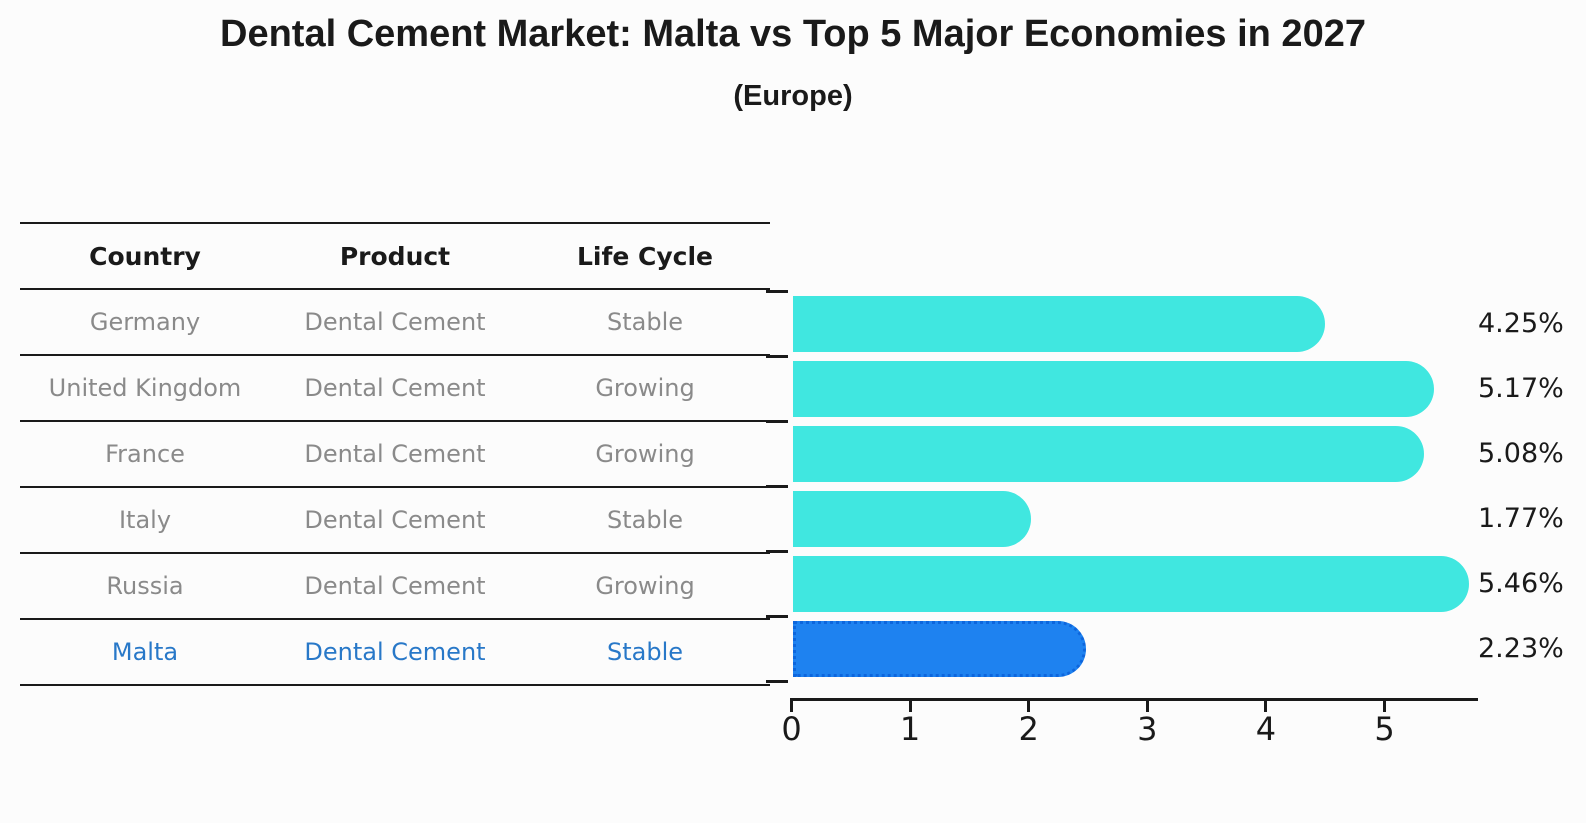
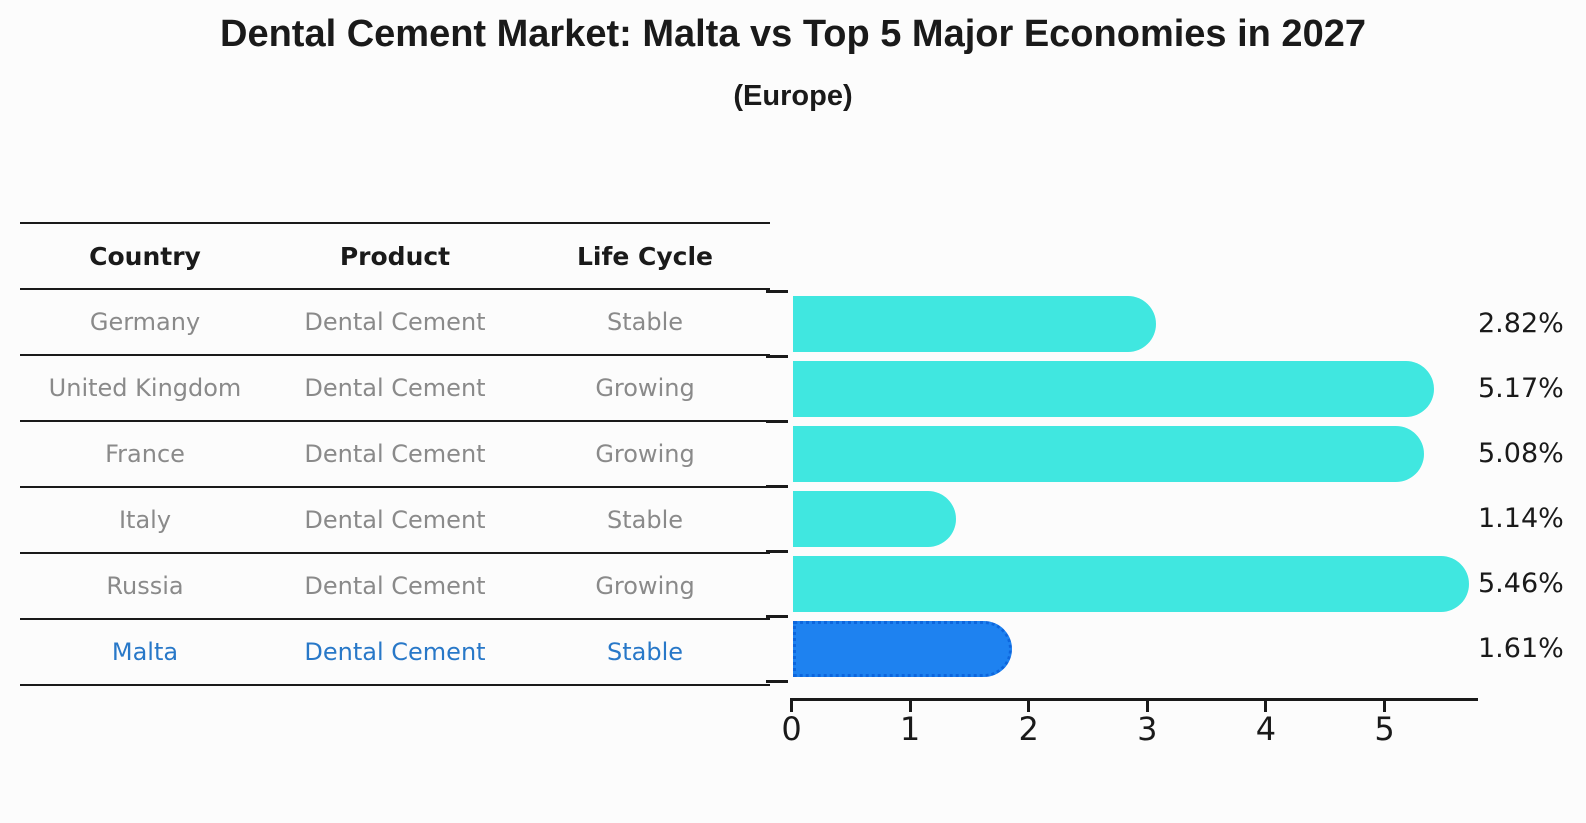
Germany: 4.25% -> 2.82%
Italy: 1.77% -> 1.14%
Malta: 2.23% -> 1.61%
